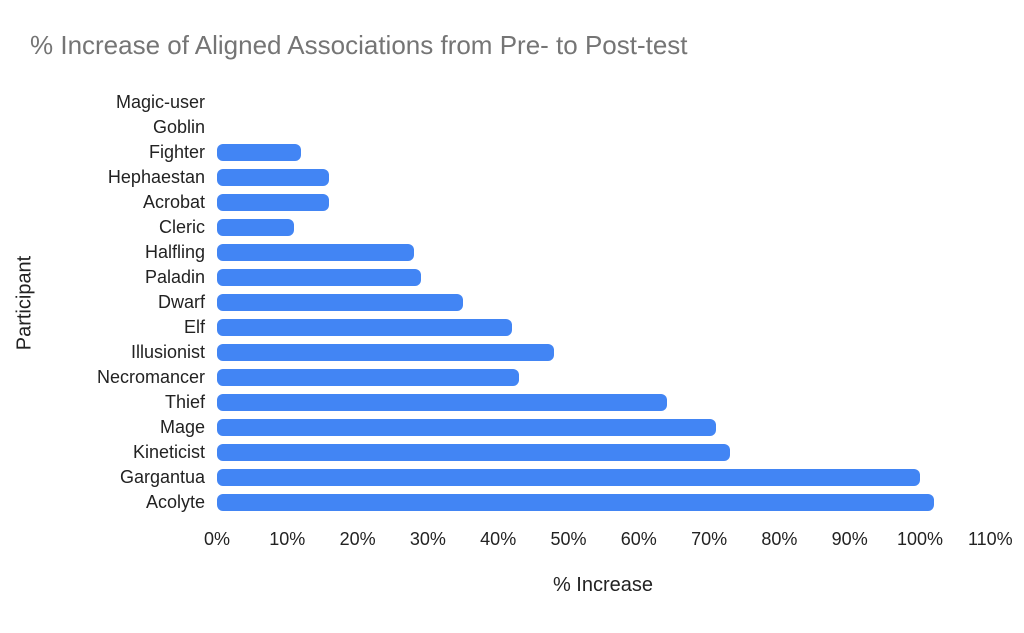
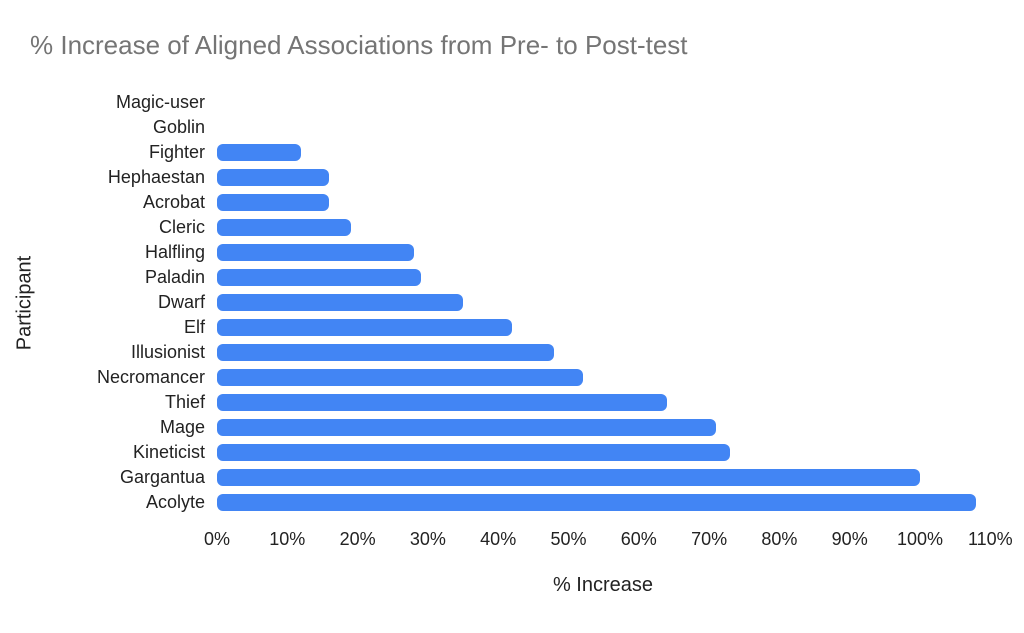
Cleric: 11% -> 19%
Necromancer: 43% -> 52%
Acolyte: 102% -> 108%
